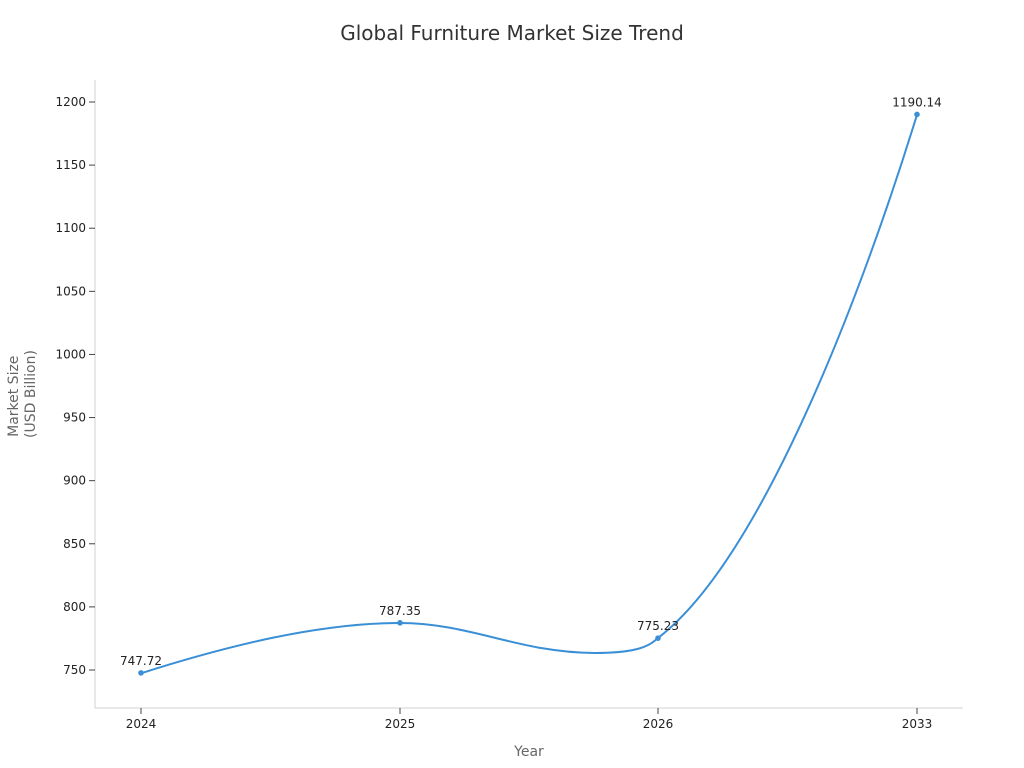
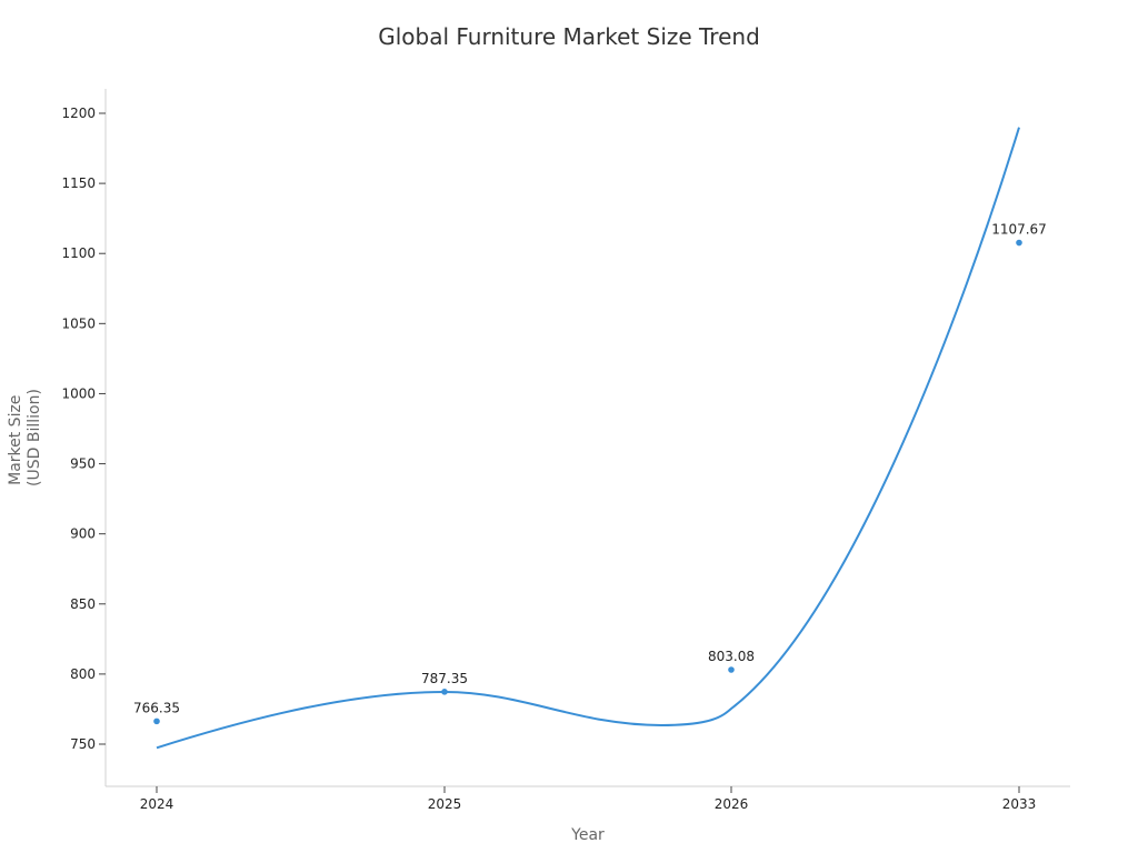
2024: 747.72 -> 766.35
2026: 775.23 -> 803.08
2033: 1190.14 -> 1107.67
